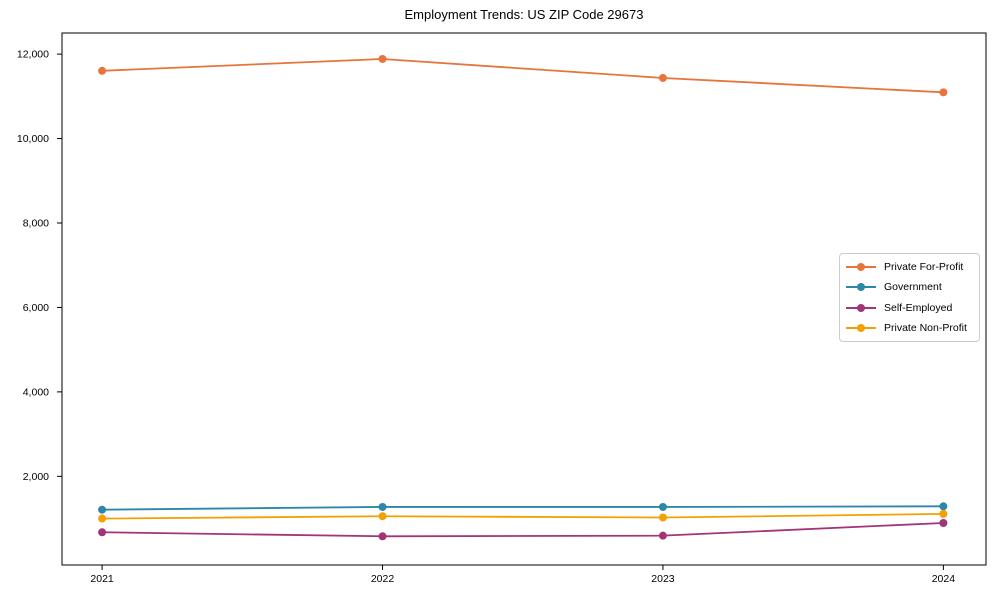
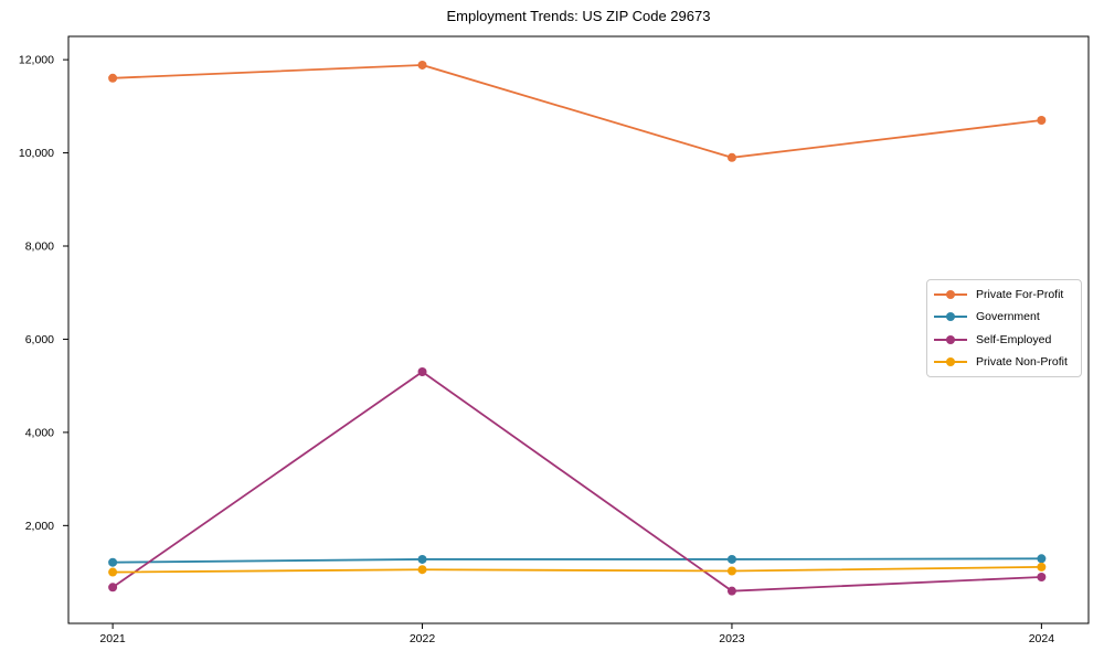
Self-Employed/2022: 600 -> 5300
Private For-Profit/2023: 11400 -> 9900
Private For-Profit/2024: 11100 -> 10700
